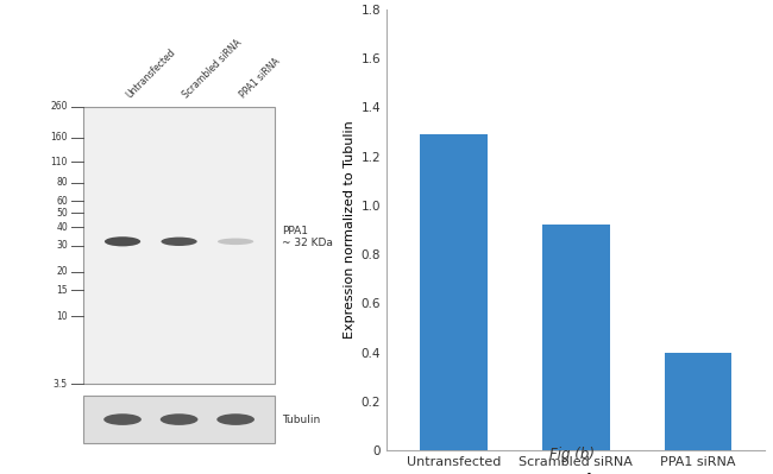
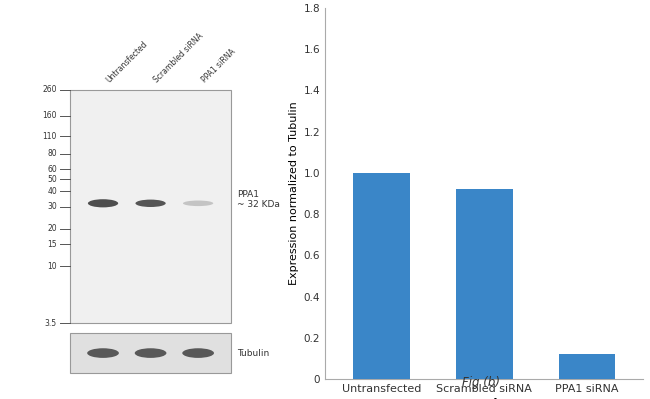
Untransfected: 1.29 -> 1.00
PPA1 siRNA: 0.40 -> 0.12
